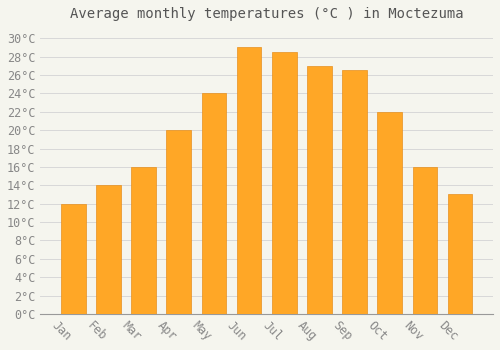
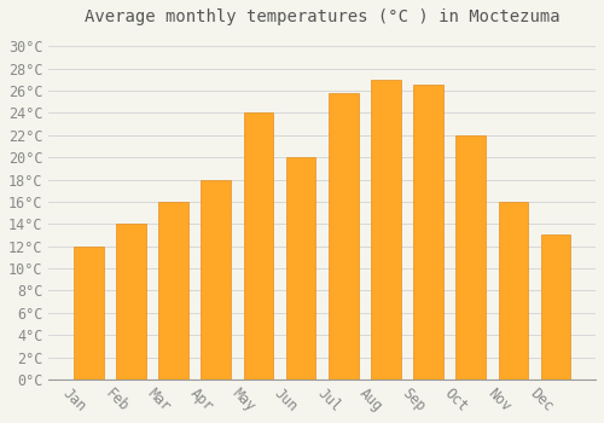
Apr: 20.0°C -> 18.0°C
Jun: 29.0°C -> 20.0°C
Jul: 28.5°C -> 25.8°C
